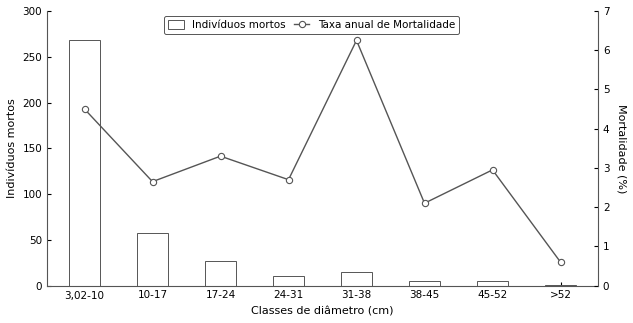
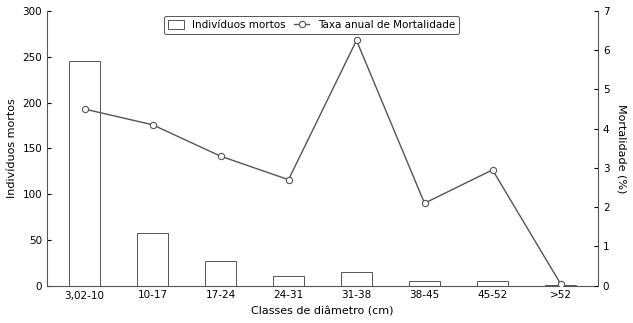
Indivíduos mortos/3,02-10: 268 -> 245
Taxa anual de Mortalidade/10-17: 2.65 -> 4.10
Taxa anual de Mortalidade/>52: 0.60 -> 0.05
